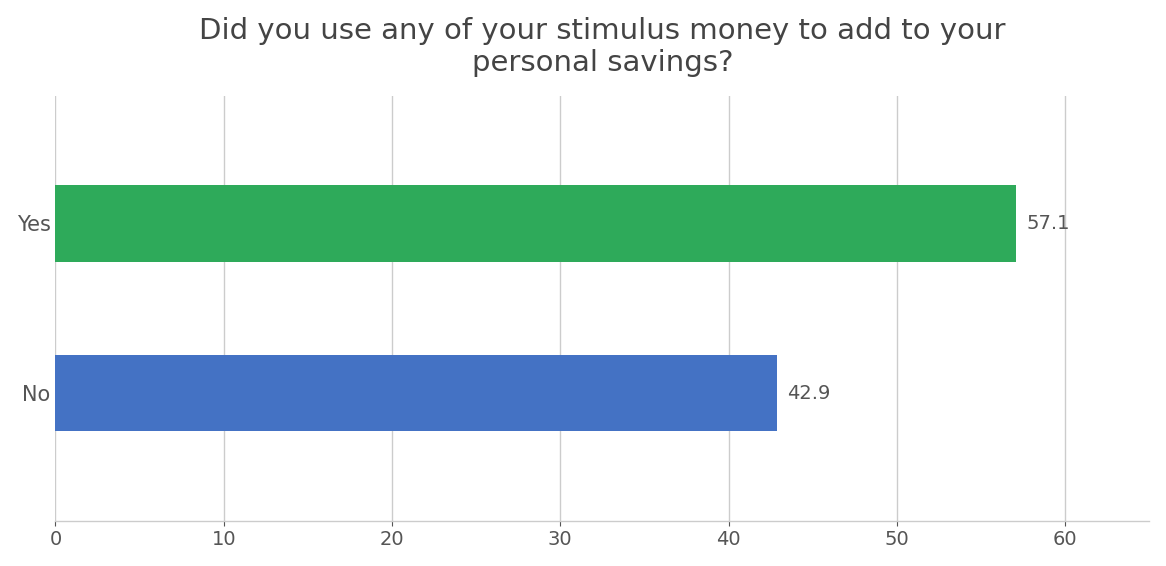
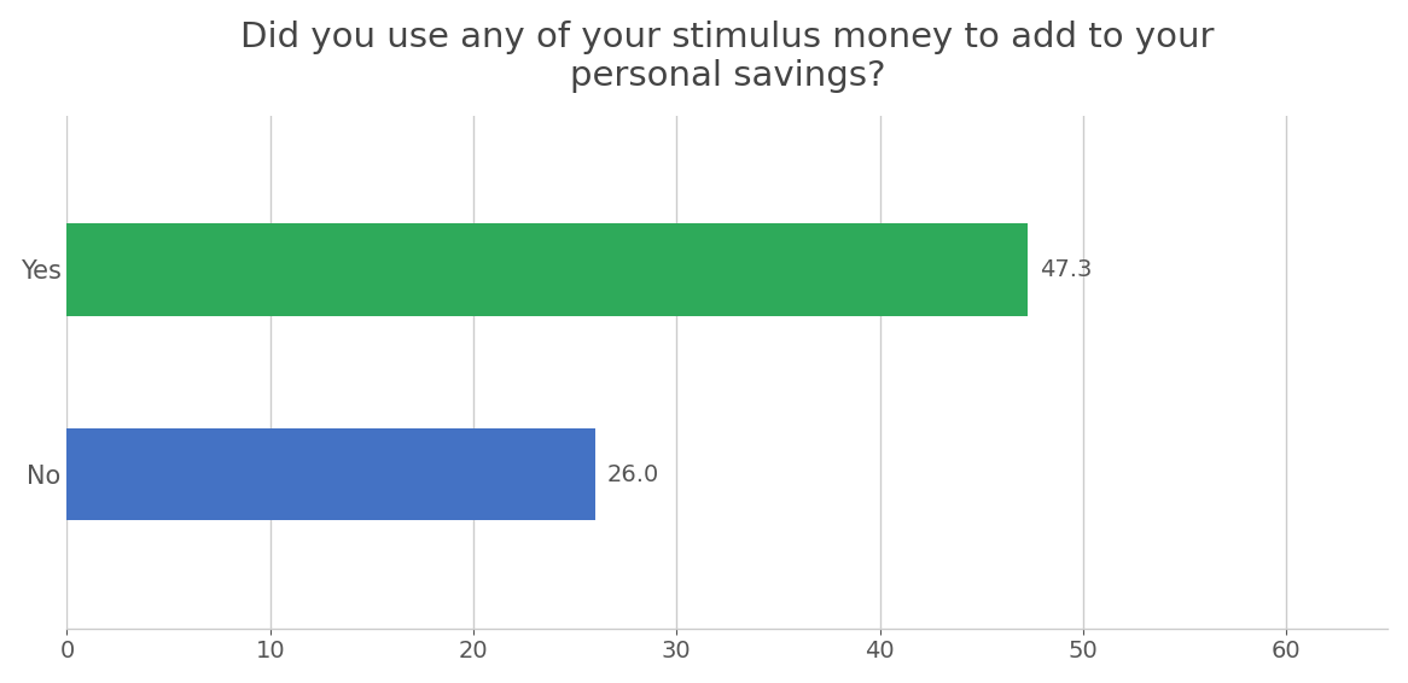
Yes: 57.1 -> 47.3
No: 42.9 -> 26.0
